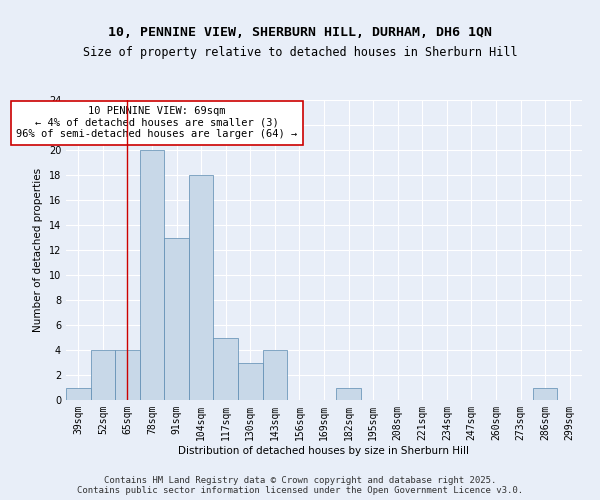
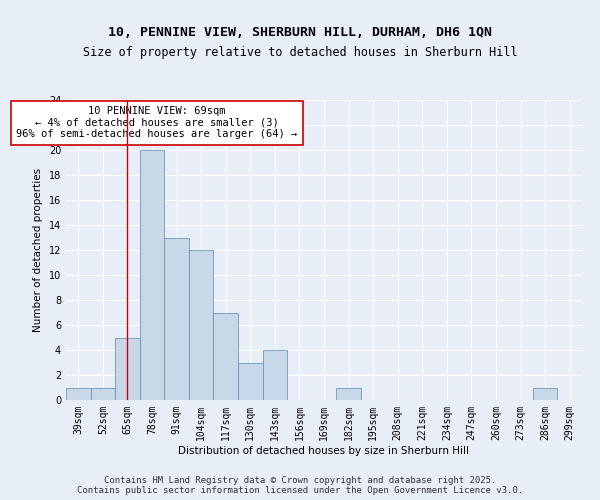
52sqm: 4 -> 1
65sqm: 4 -> 5
104sqm: 18 -> 12
117sqm: 5 -> 7
